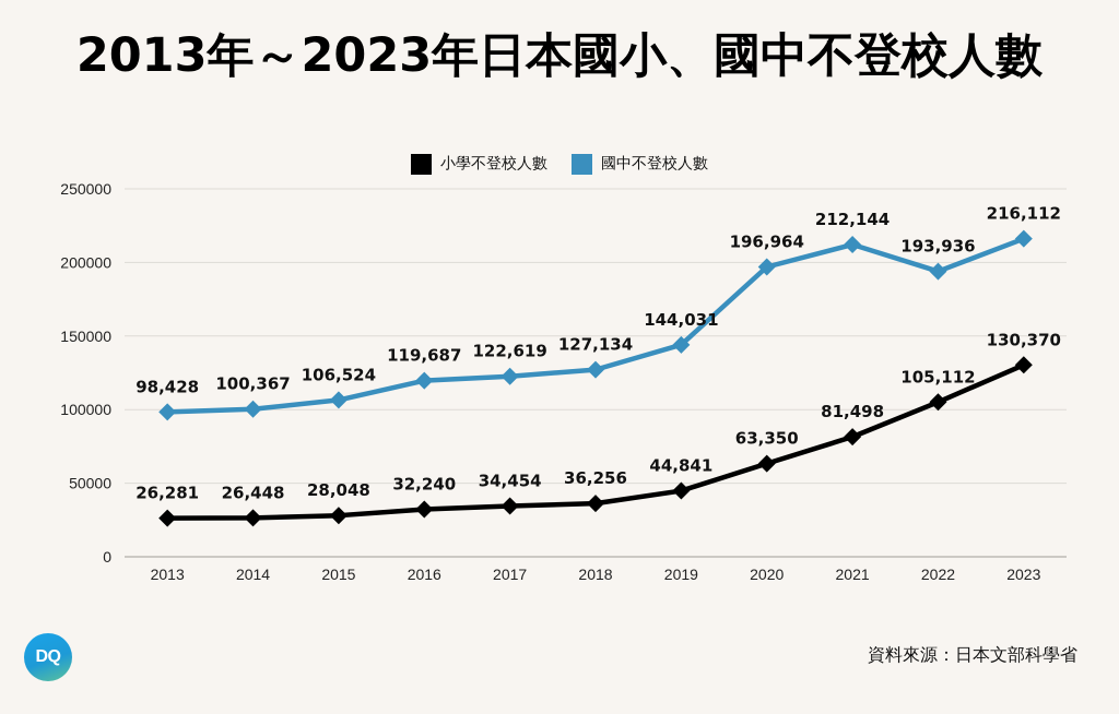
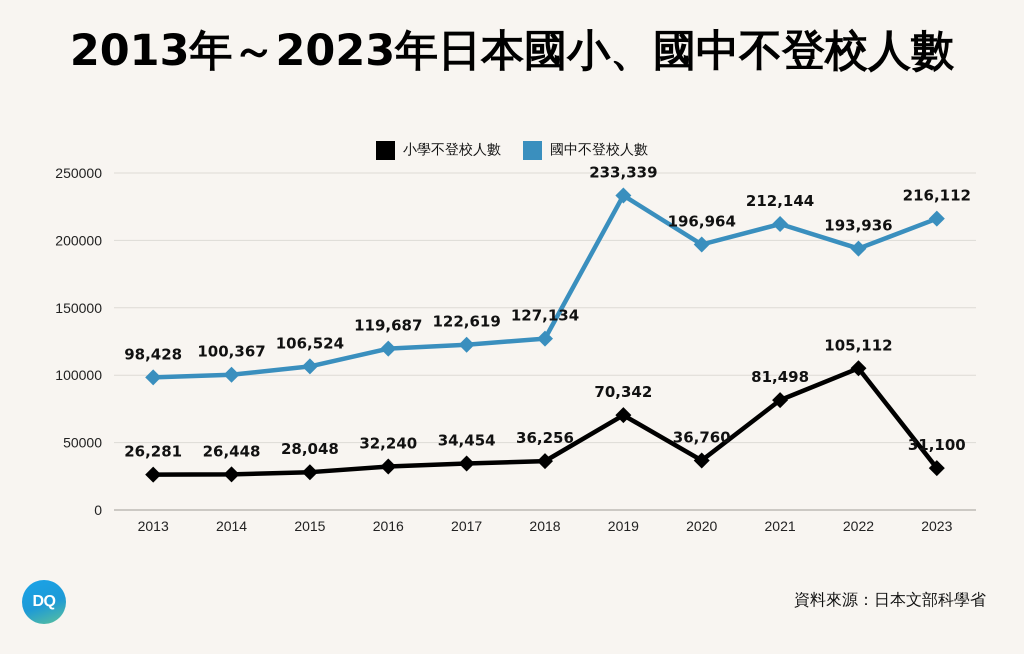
小學不登校人數/2019: 44,841 -> 70,342
國中不登校人數/2019: 144,031 -> 233,339
小學不登校人數/2020: 63,350 -> 36,760
小學不登校人數/2023: 130,370 -> 31,100
